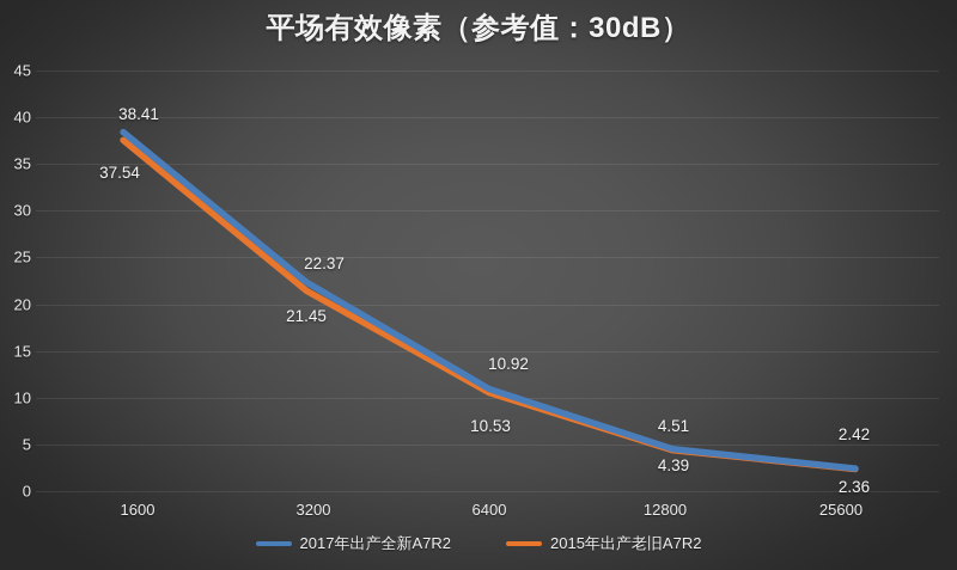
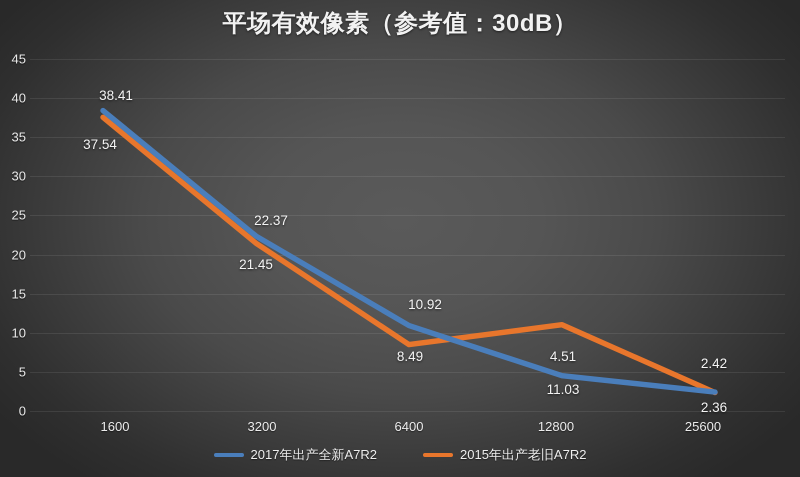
2015年出产老旧A7R2/6400: 10.53 -> 8.49
2015年出产老旧A7R2/12800: 4.39 -> 11.03
